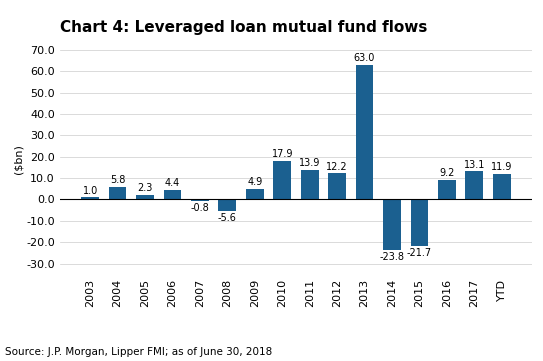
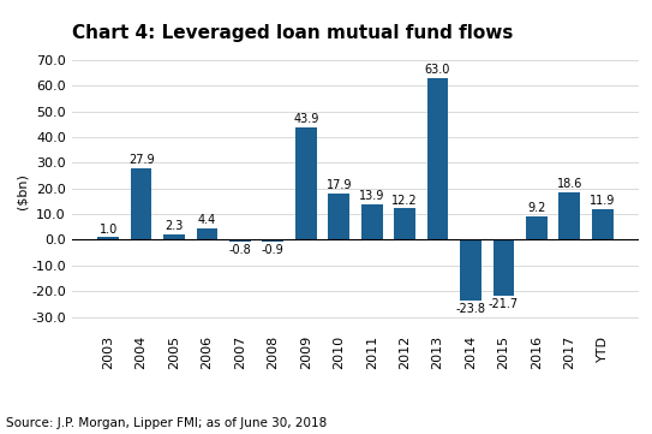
2004: 5.8 -> 27.9
2008: -5.6 -> -0.9
2009: 4.9 -> 43.9
2017: 13.1 -> 18.6
